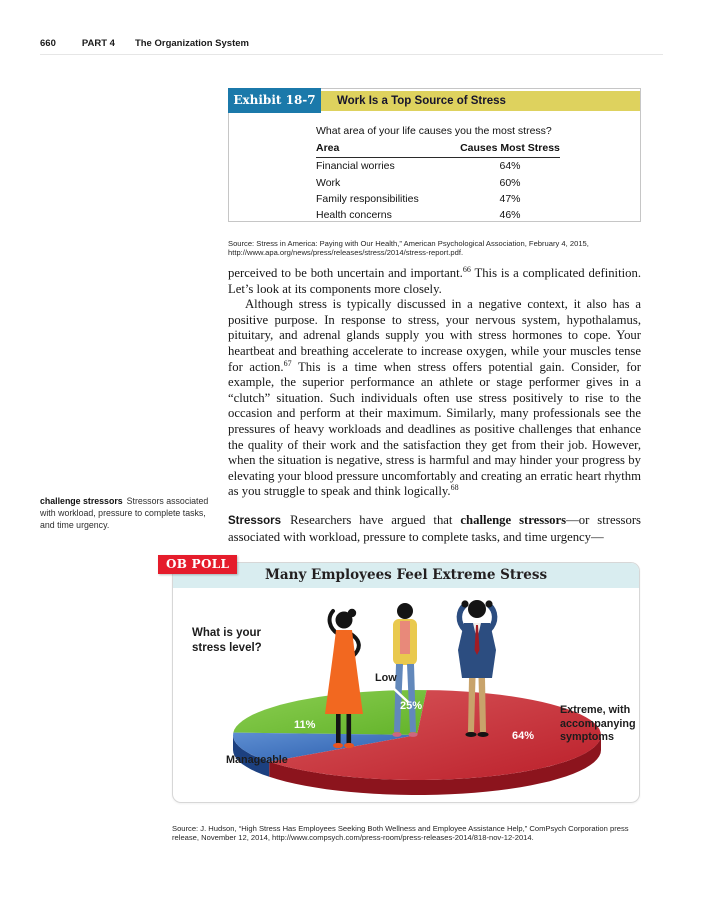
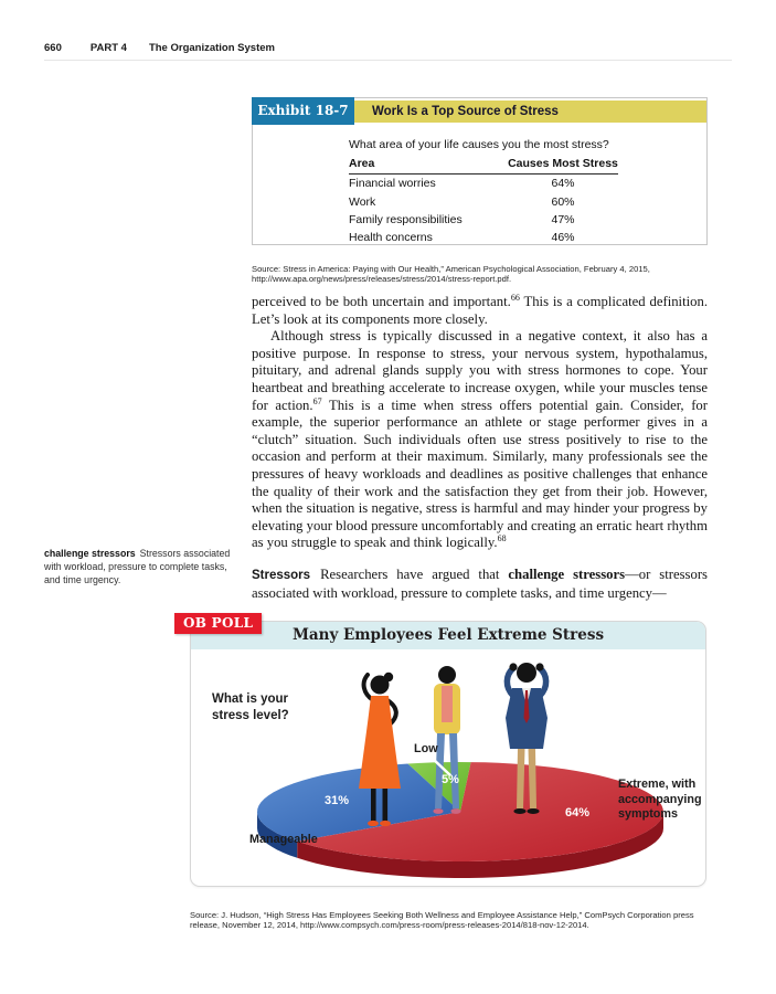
Many Employees Feel Extreme Stress/Low: 25% -> 5%
Many Employees Feel Extreme Stress/Manageable: 11% -> 31%
